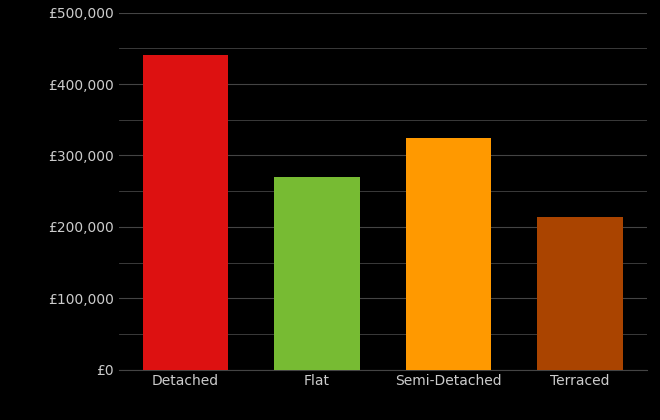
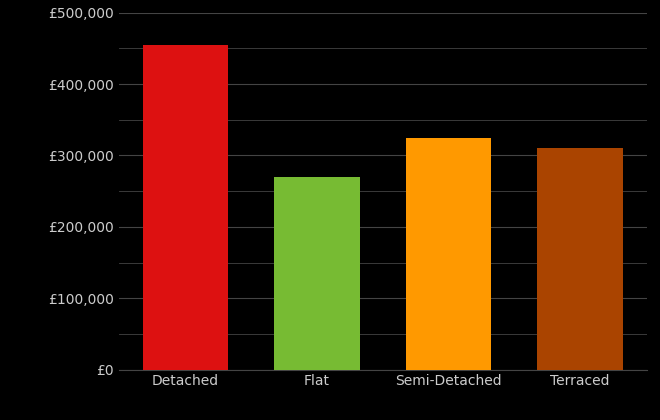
Detached: £440,000 -> £455,000
Terraced: £214,000 -> £310,000
